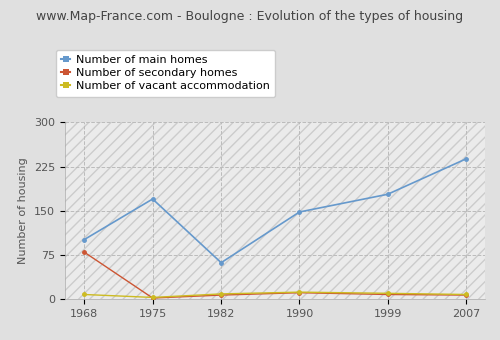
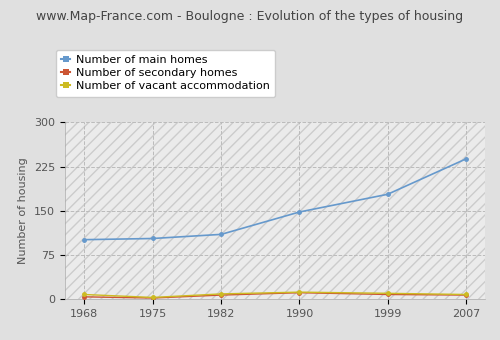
Number of secondary homes/1968: 80 -> 4
Number of main homes/1975: 170 -> 103
Number of main homes/1982: 62 -> 110
